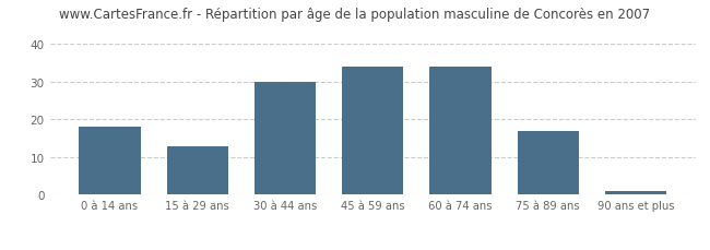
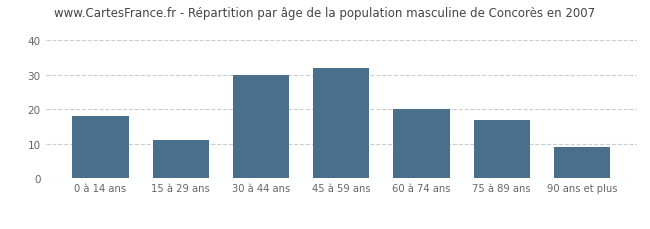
15 à 29 ans: 13 -> 11
45 à 59 ans: 34 -> 32
60 à 74 ans: 34 -> 20
90 ans et plus: 1 -> 9
